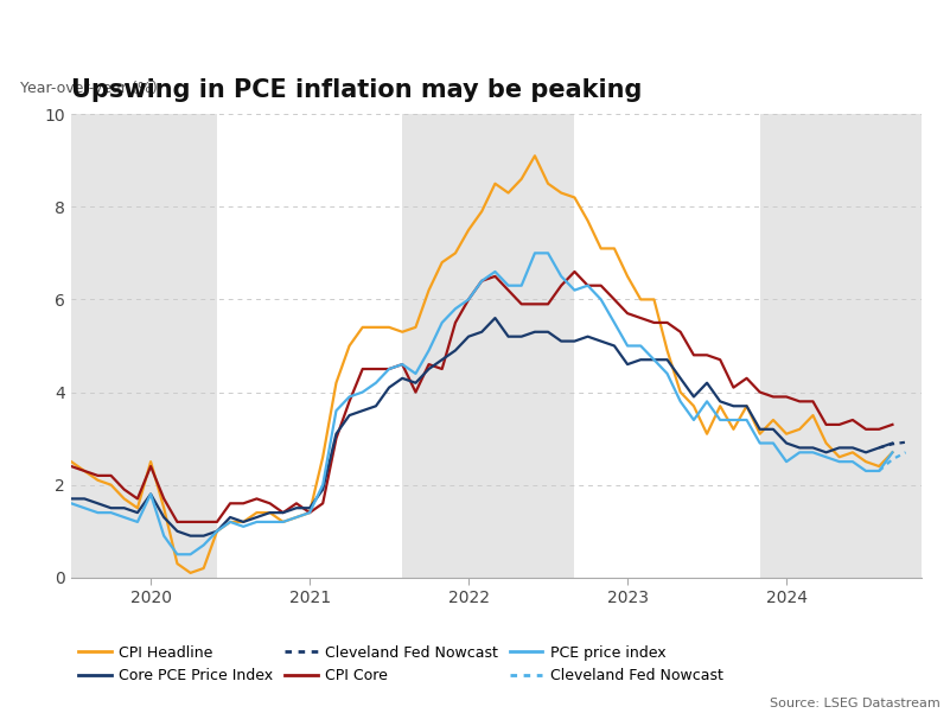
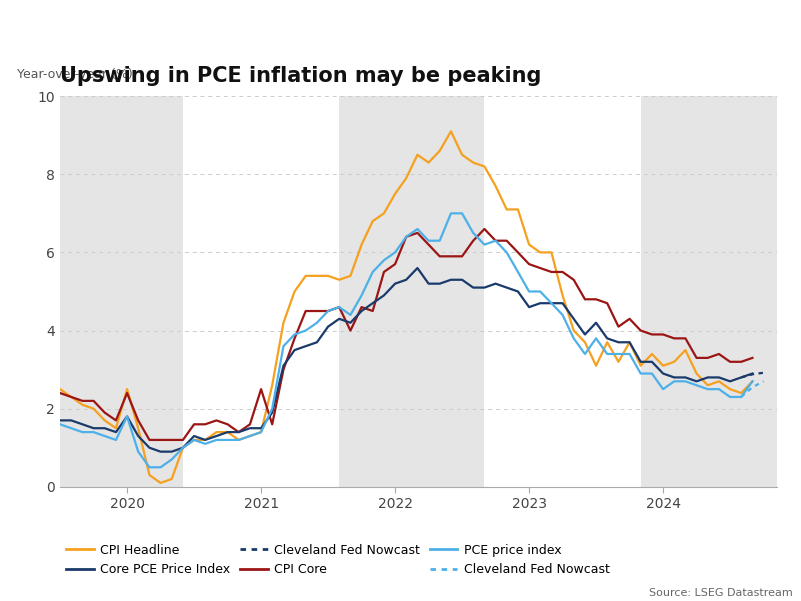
CPI Core/2021: 1.4 -> 2.5
CPI Core/2022: 6.0 -> 5.7
CPI Headline/2023: 6.5 -> 6.2
